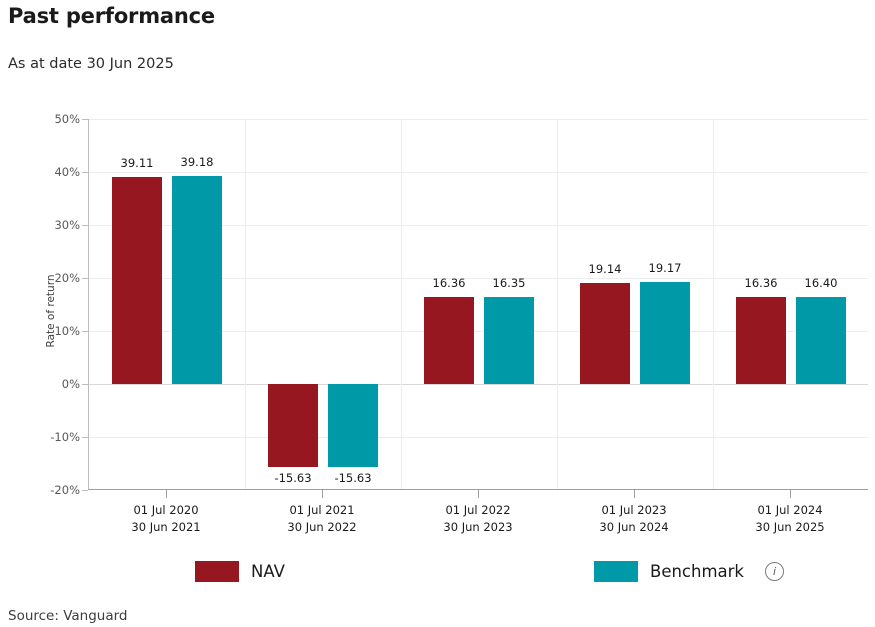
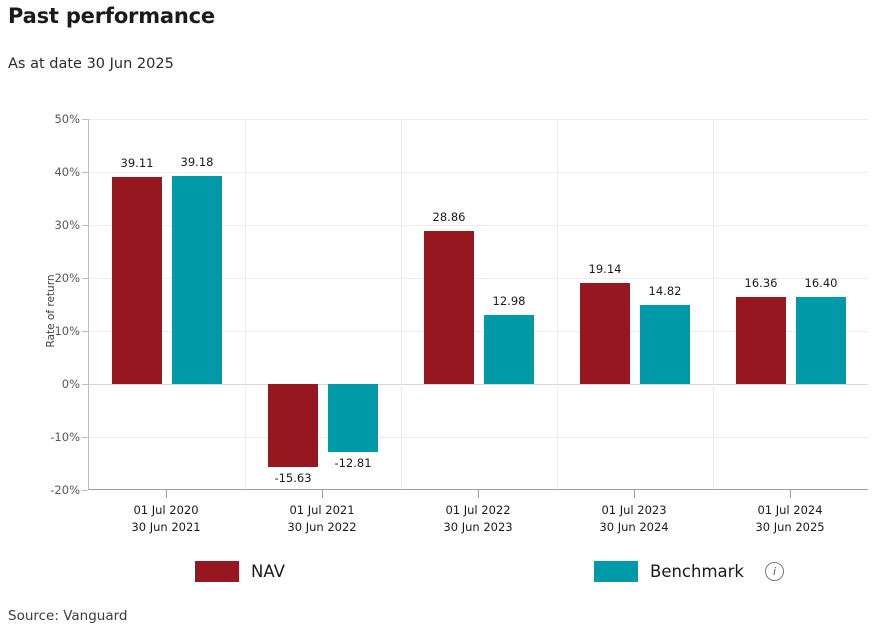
Benchmark/01 Jul 2021 30 Jun 2022: -15.63 -> -12.81
NAV/01 Jul 2022 30 Jun 2023: 16.36 -> 28.86
Benchmark/01 Jul 2022 30 Jun 2023: 16.35 -> 12.98
Benchmark/01 Jul 2023 30 Jun 2024: 19.17 -> 14.82
